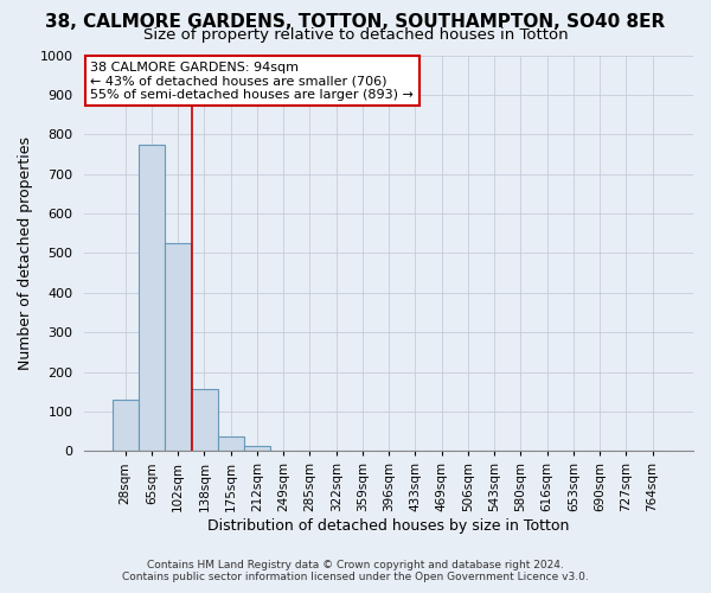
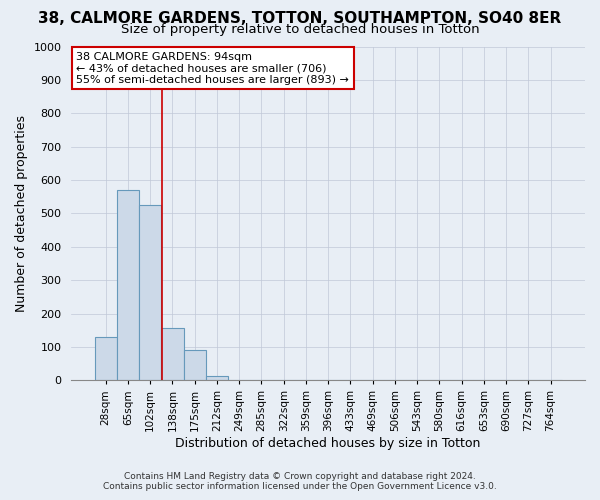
65sqm: 775 -> 570
175sqm: 37 -> 90
